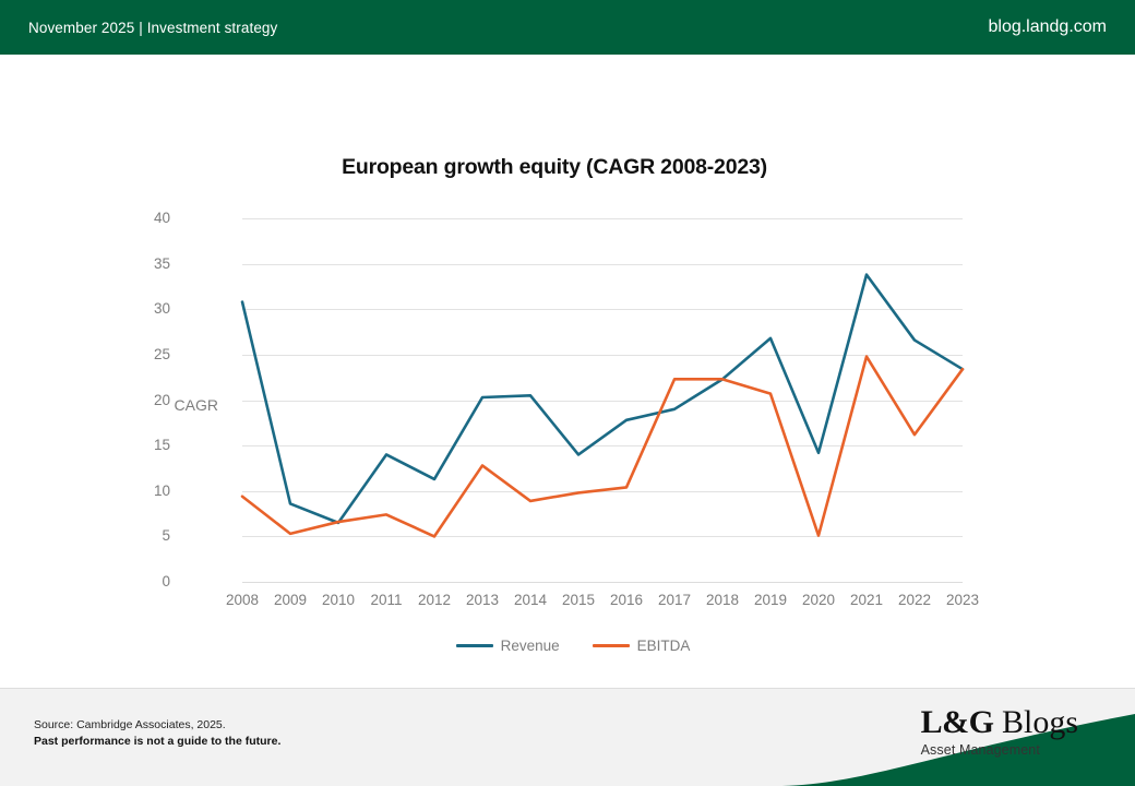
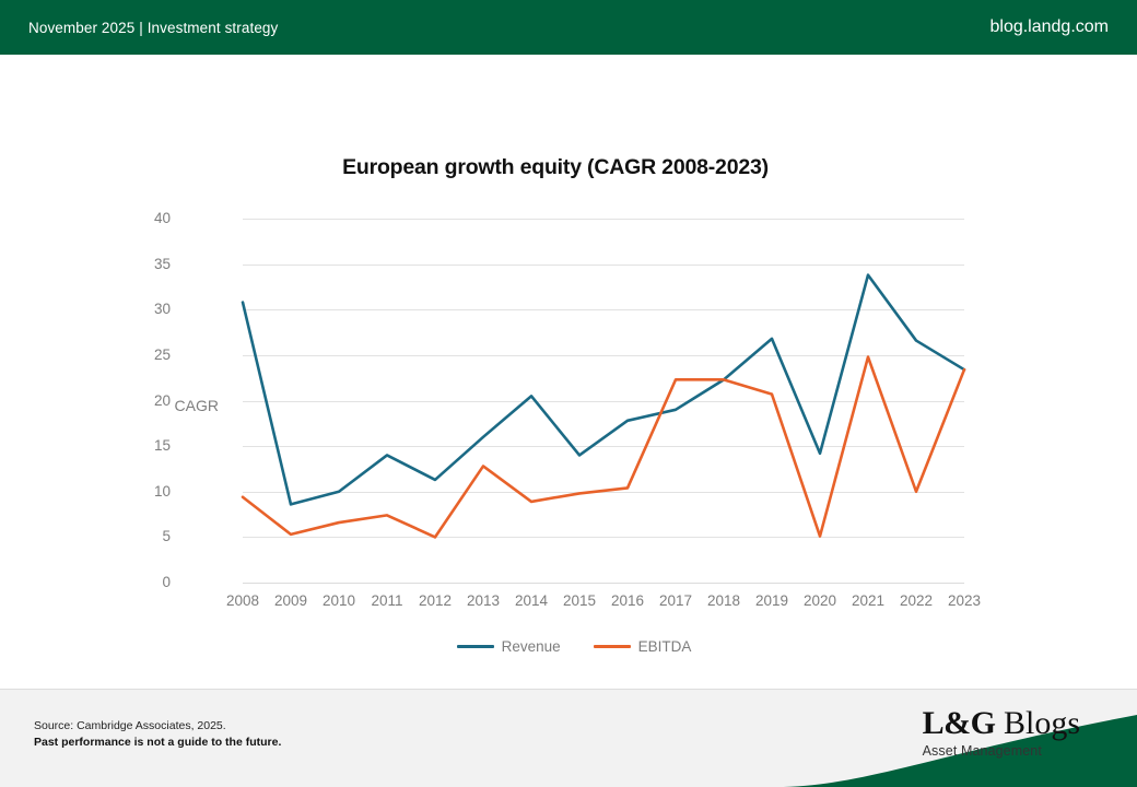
Revenue/2010: 6 -> 10
Revenue/2013: 20 -> 16
EBITDA/2022: 16 -> 10
